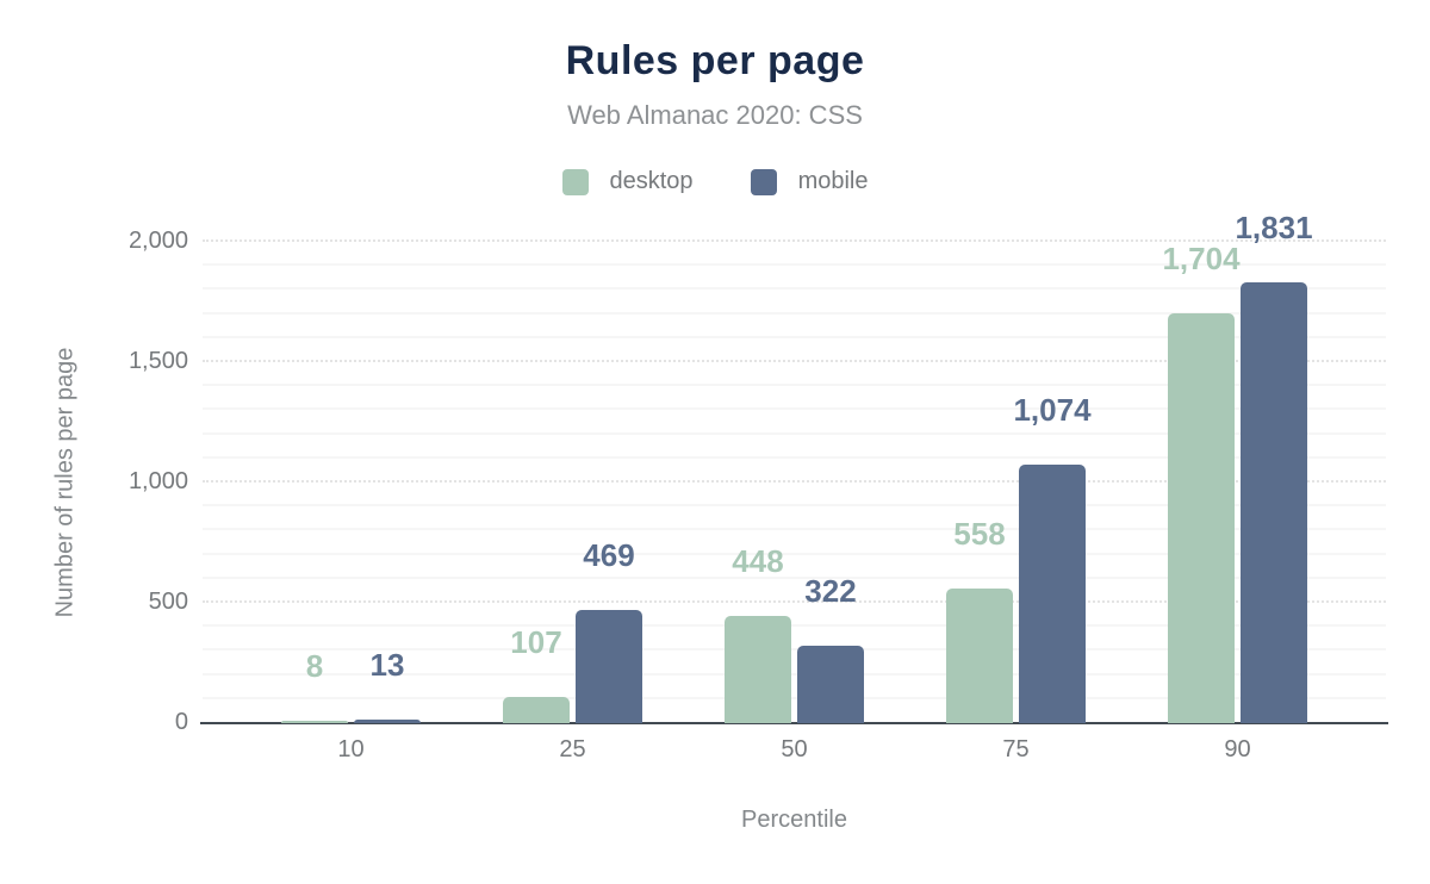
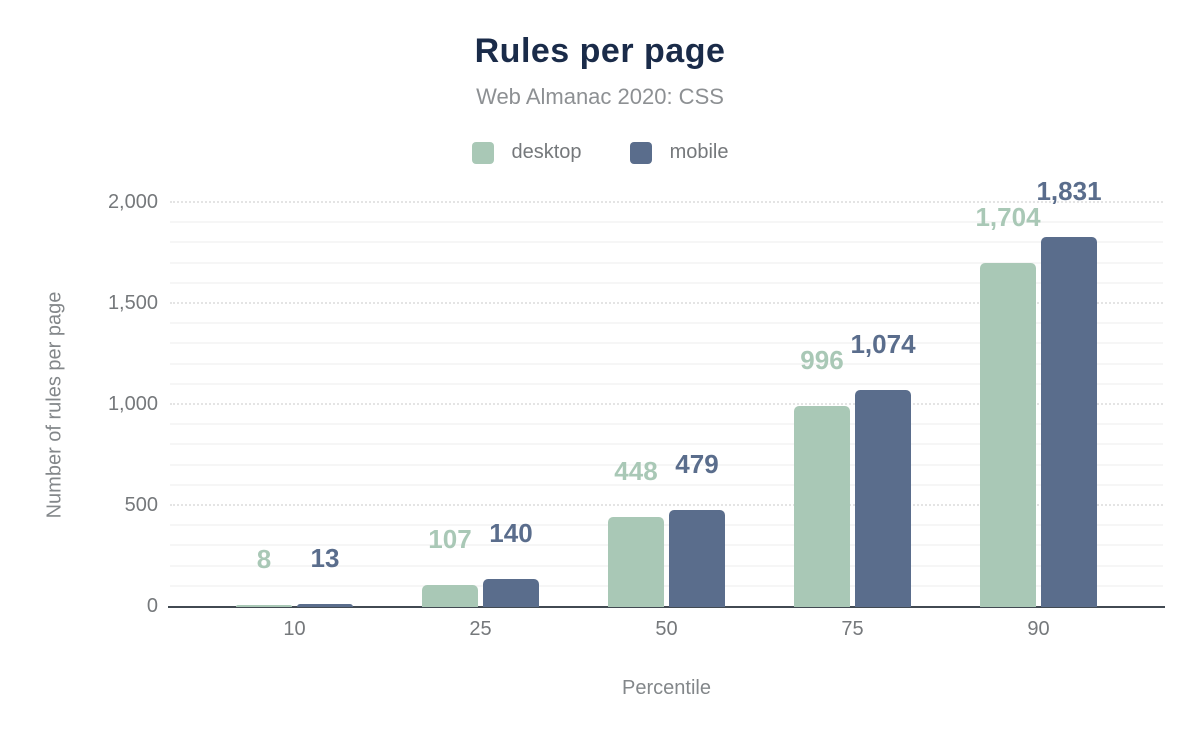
mobile/25: 469 -> 140
mobile/50: 322 -> 479
desktop/75: 558 -> 996
